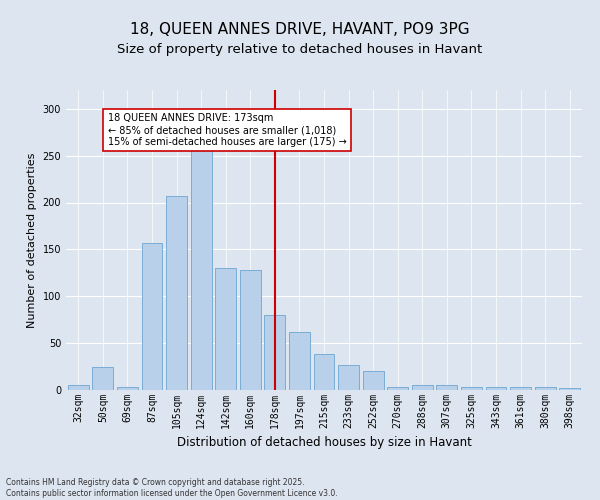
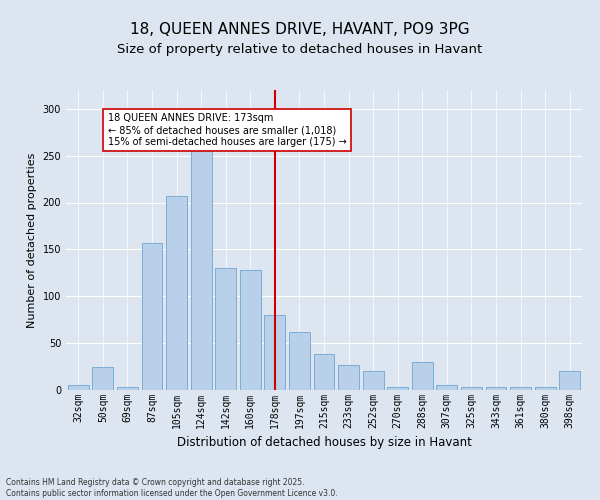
288sqm: 5 -> 30
398sqm: 2 -> 20
